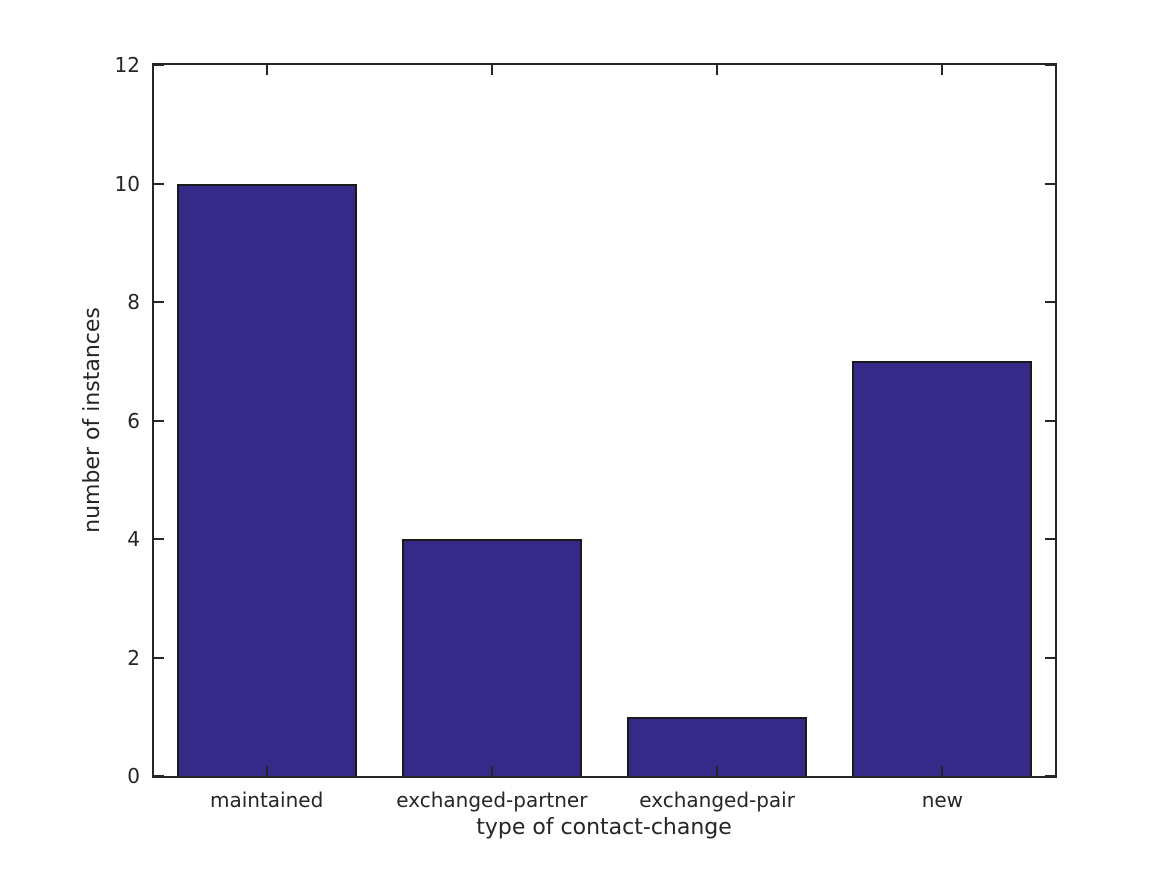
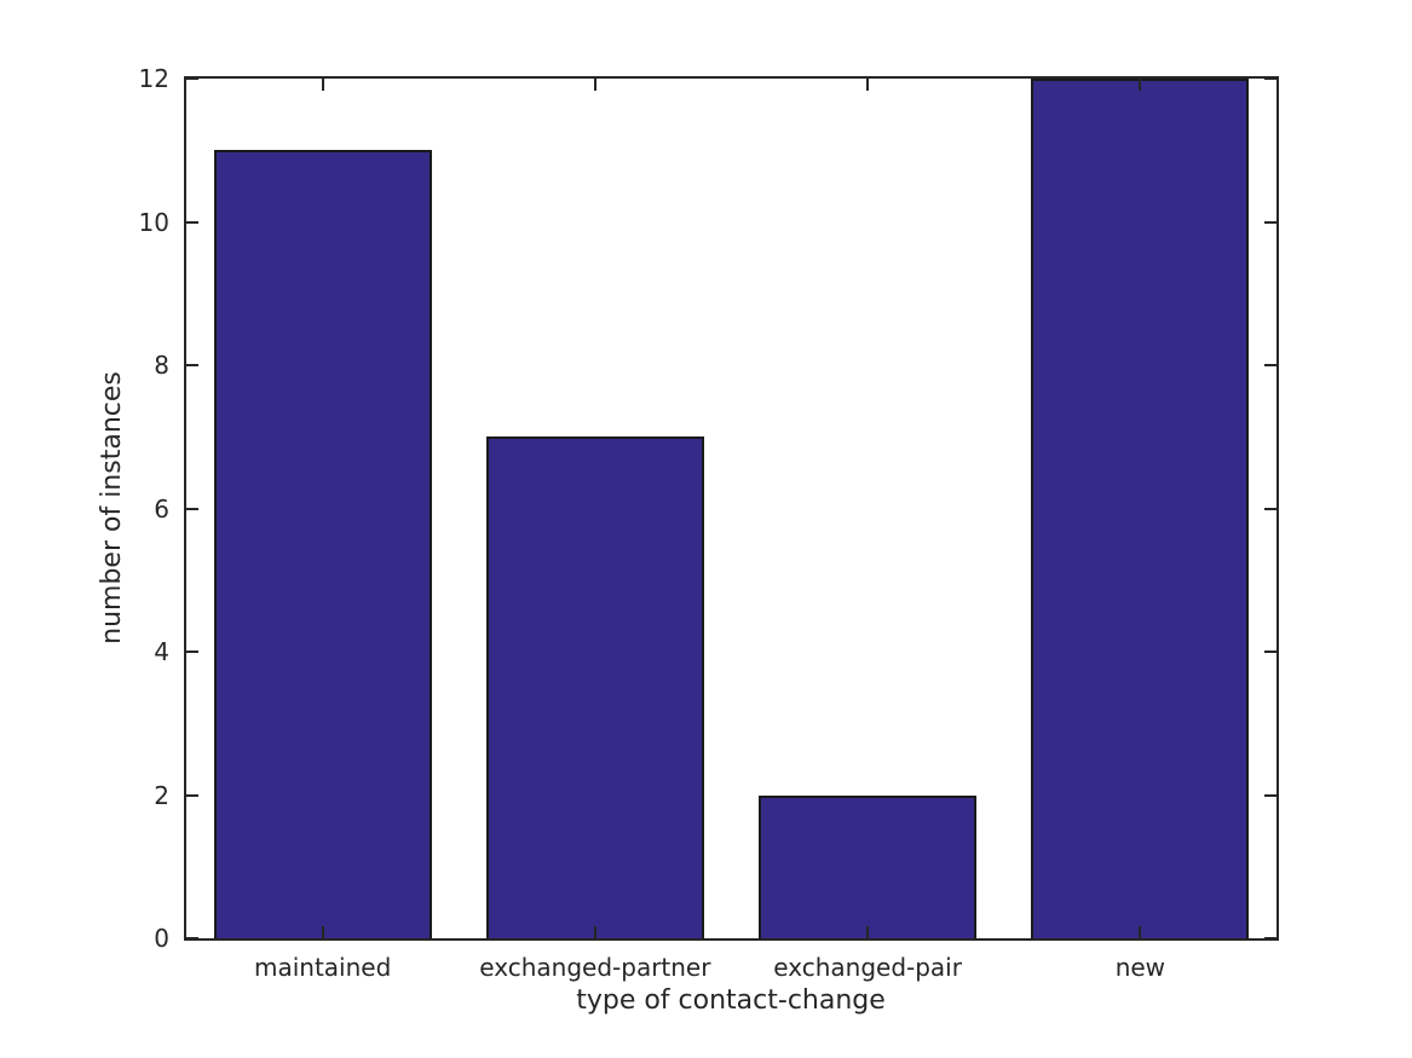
maintained: 10 -> 11
exchanged-partner: 4 -> 7
exchanged-pair: 1 -> 2
new: 7 -> 12
